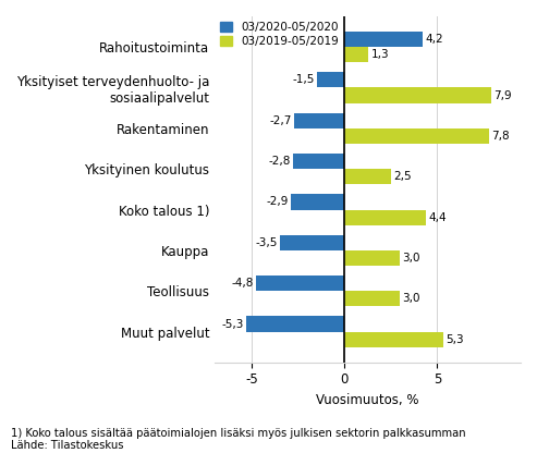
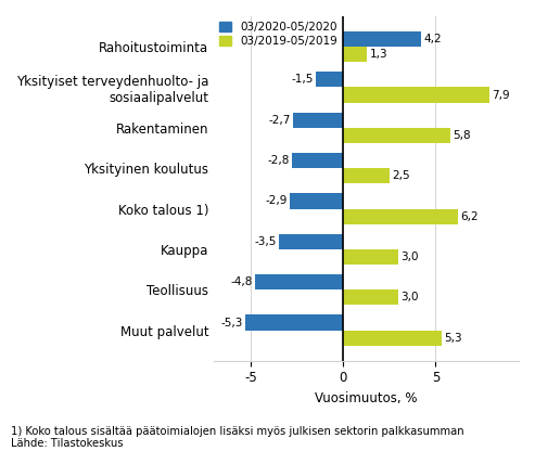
03/2019-05/2019/Rakentaminen: 7,8 -> 5,8
03/2019-05/2019/Koko talous 1): 4,4 -> 6,2
